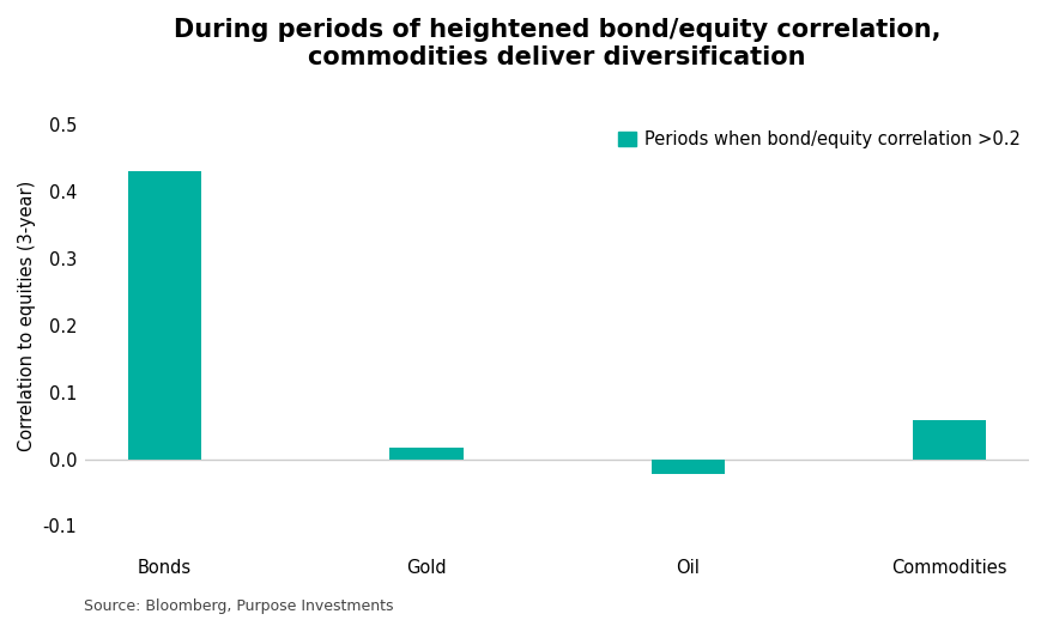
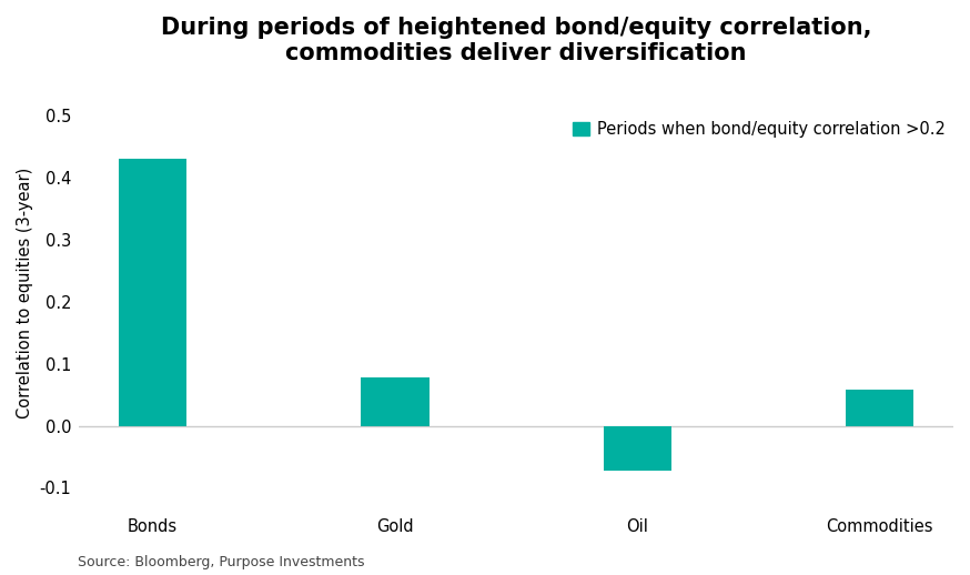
Gold: 0.018 -> 0.078
Oil: -0.022 -> -0.072
